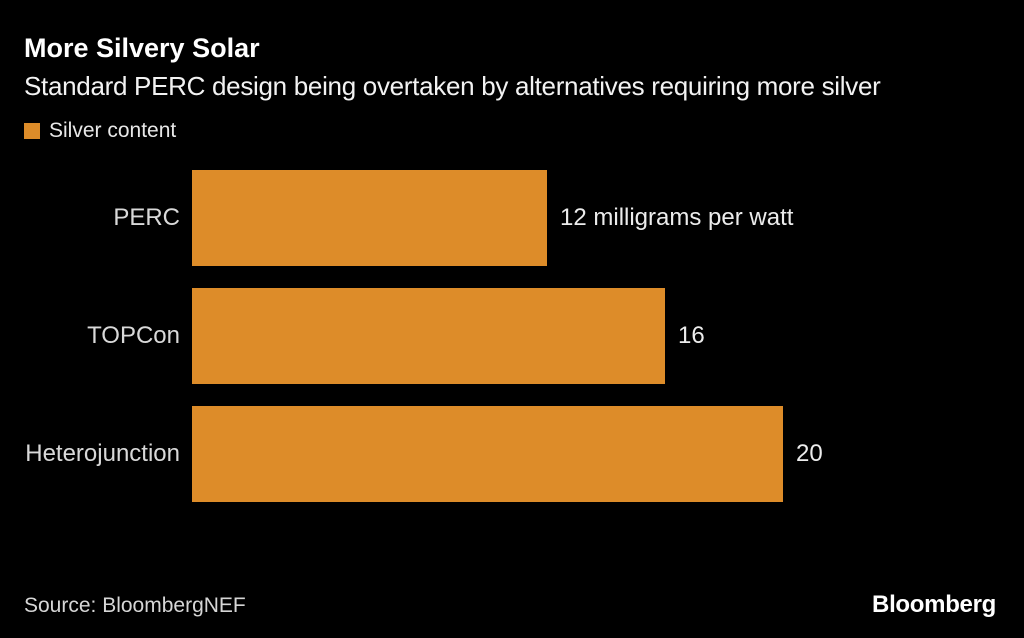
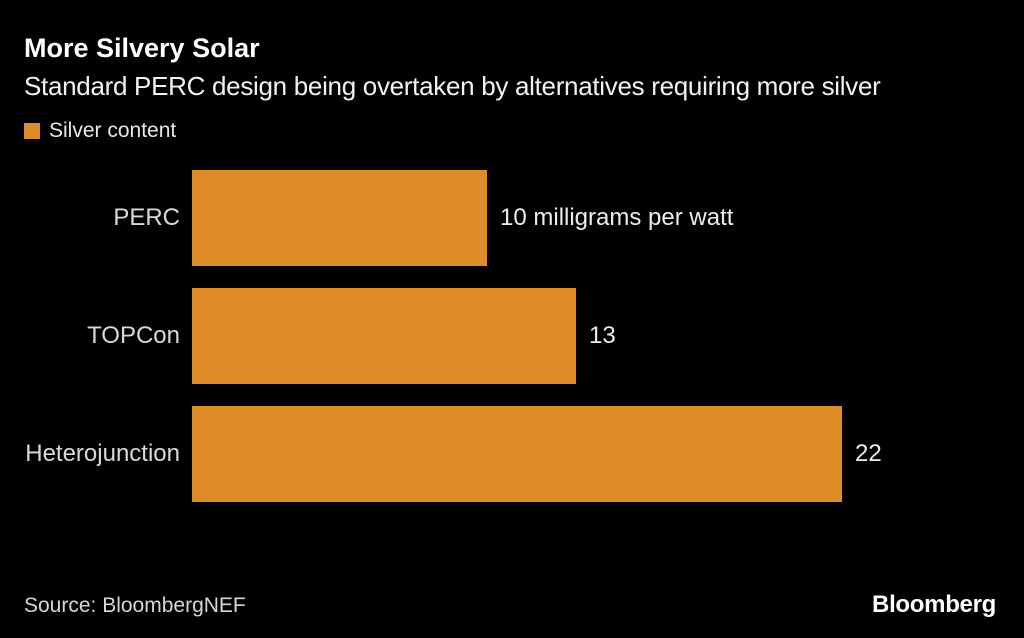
PERC: 12 -> 10
TOPCon: 16 -> 13
Heterojunction: 20 -> 22
